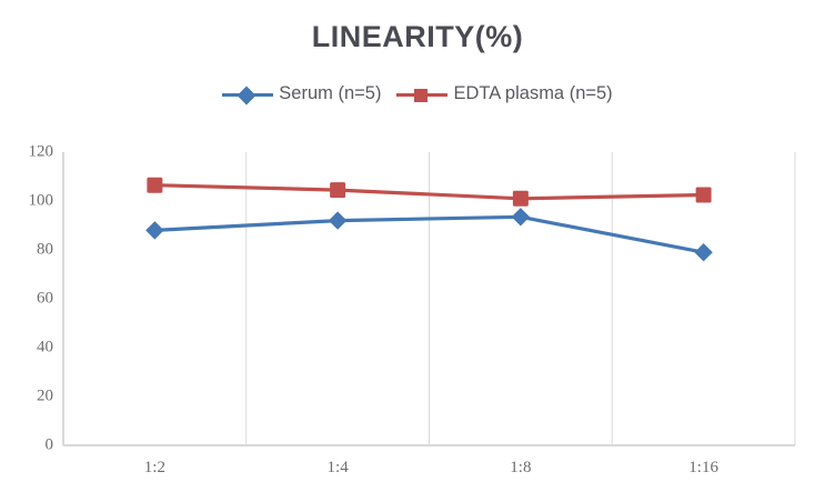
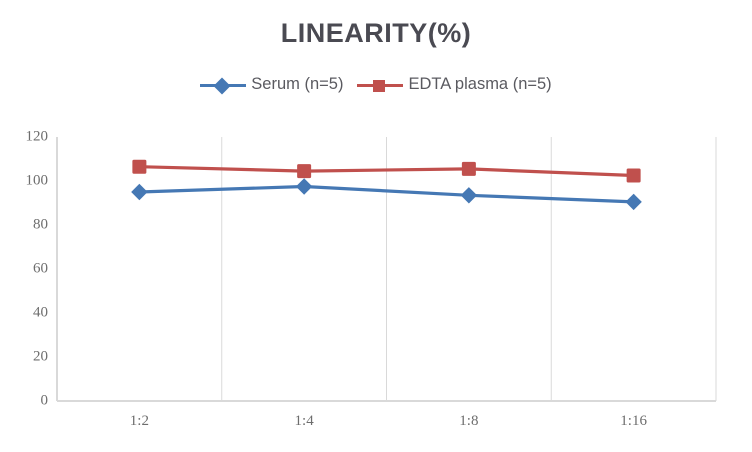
Serum (n=5)/1:2: 88 -> 95
Serum (n=5)/1:4: 92 -> 98
EDTA plasma (n=5)/1:8: 101 -> 106
Serum (n=5)/1:16: 79 -> 90
